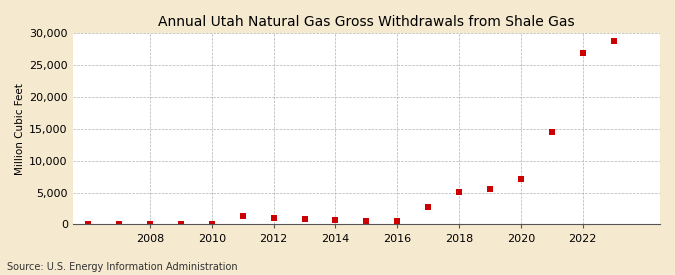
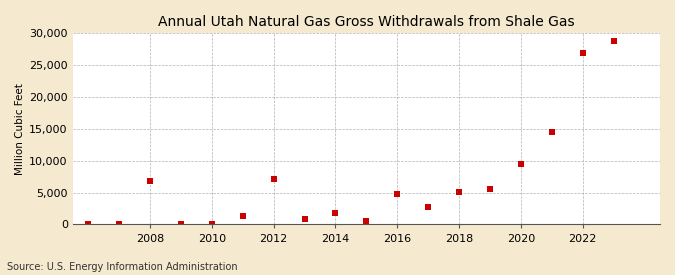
2008: 0 -> 6,800
2012: 1,000 -> 7,200
2014: 700 -> 1,800
2016: 600 -> 4,800
2020: 7,200 -> 9,400
